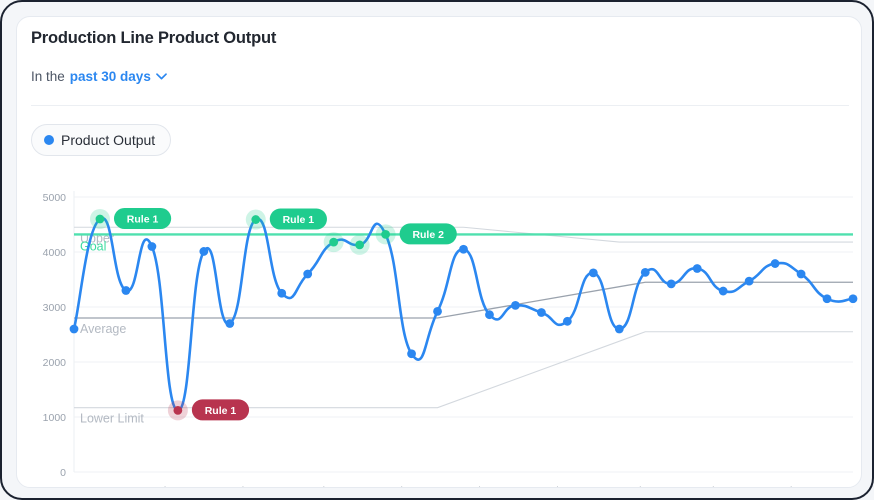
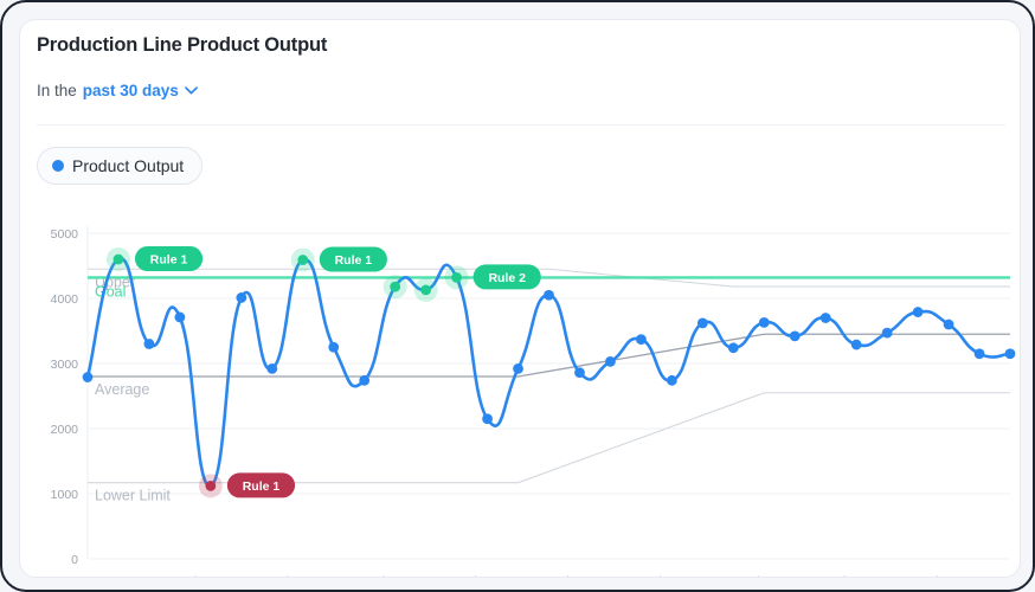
Mar 1st: 2600 -> 2800
Mar 4th: 4100 -> 3700
Mar 7th: 2700 -> 2900
Mar 10th: 3600 -> 2700
Mar 19th: 2900 -> 3400
Mar 22nd: 2600 -> 3200
